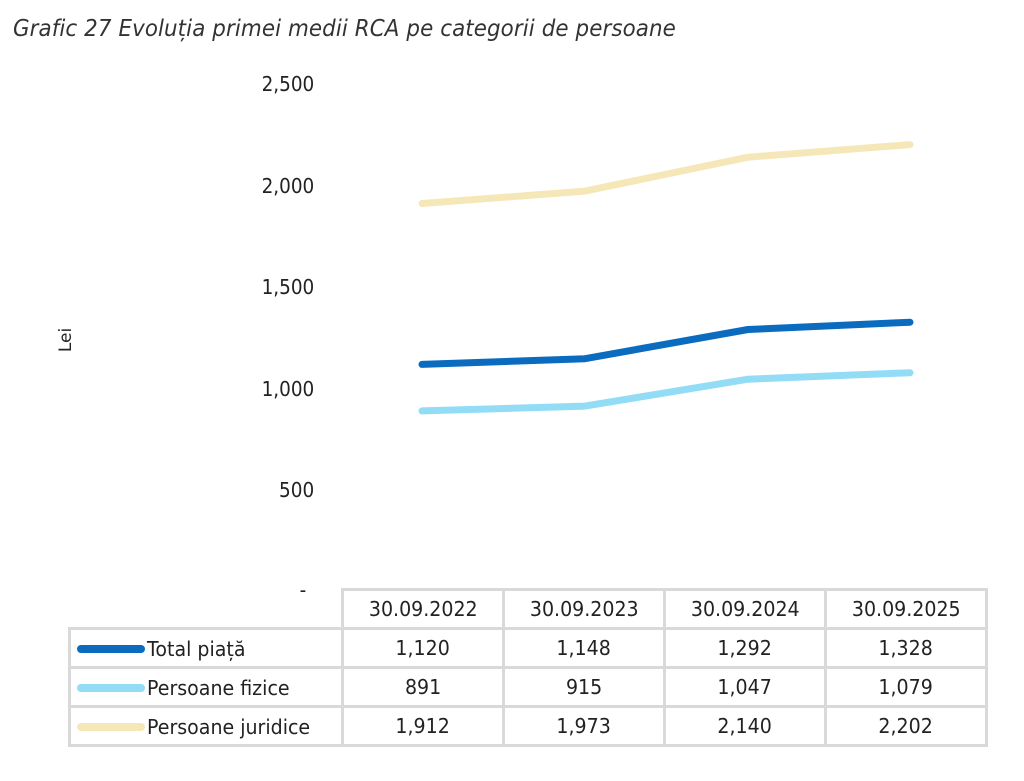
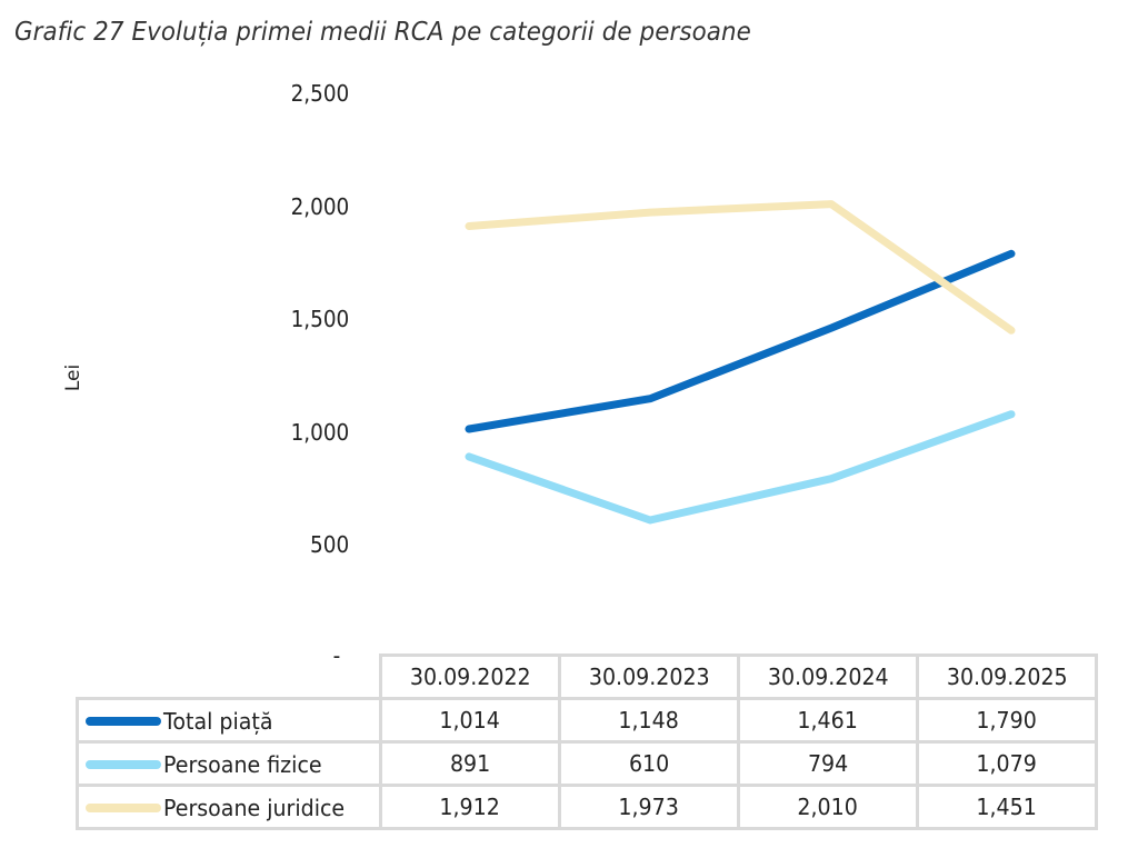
Total piață/30.09.2022: 1,120 -> 1,014
Persoane fizice/30.09.2023: 915 -> 610
Total piață/30.09.2024: 1,292 -> 1,461
Persoane fizice/30.09.2024: 1,047 -> 794
Persoane juridice/30.09.2024: 2,140 -> 2,010
Total piață/30.09.2025: 1,328 -> 1,790
Persoane juridice/30.09.2025: 2,202 -> 1,451
